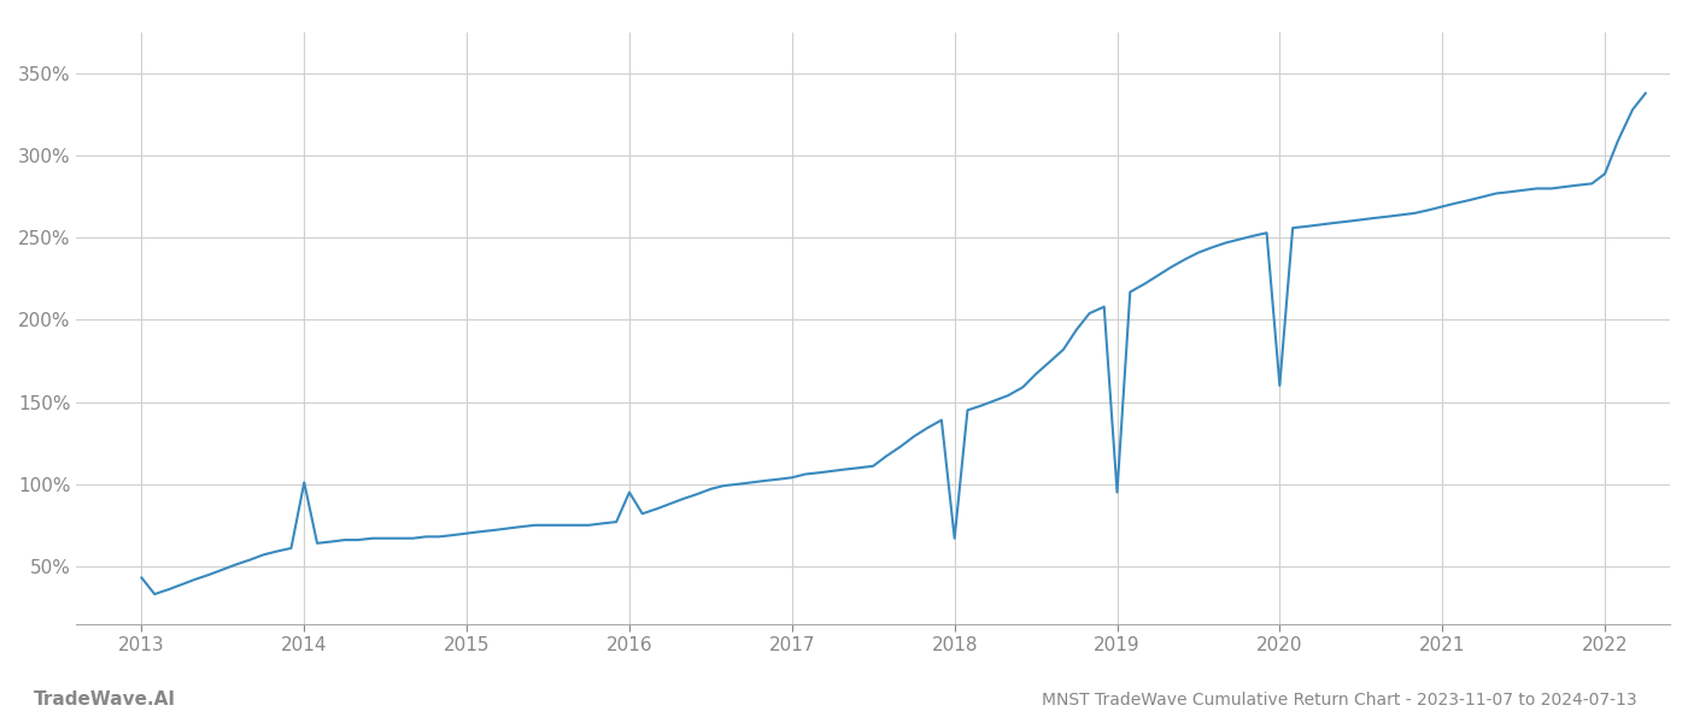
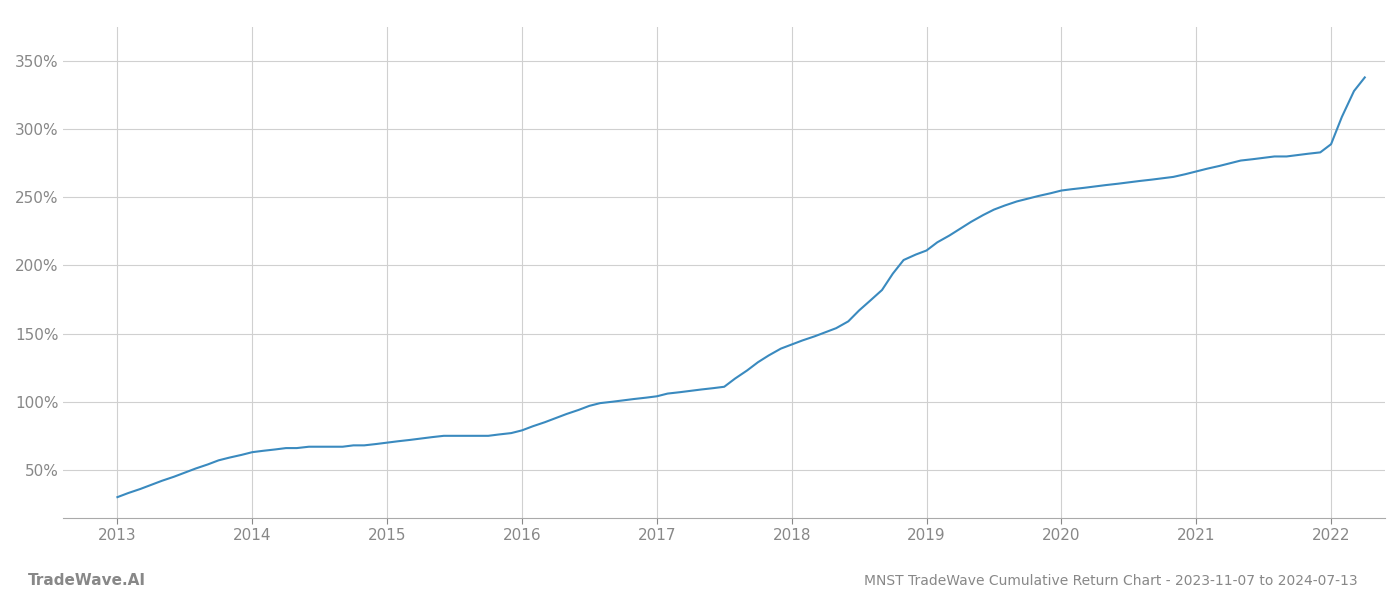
2013: 43% -> 30%
2014: 101% -> 63%
2016: 95% -> 79%
2018: 67% -> 142%
2019: 95% -> 211%
2020: 160% -> 255%
